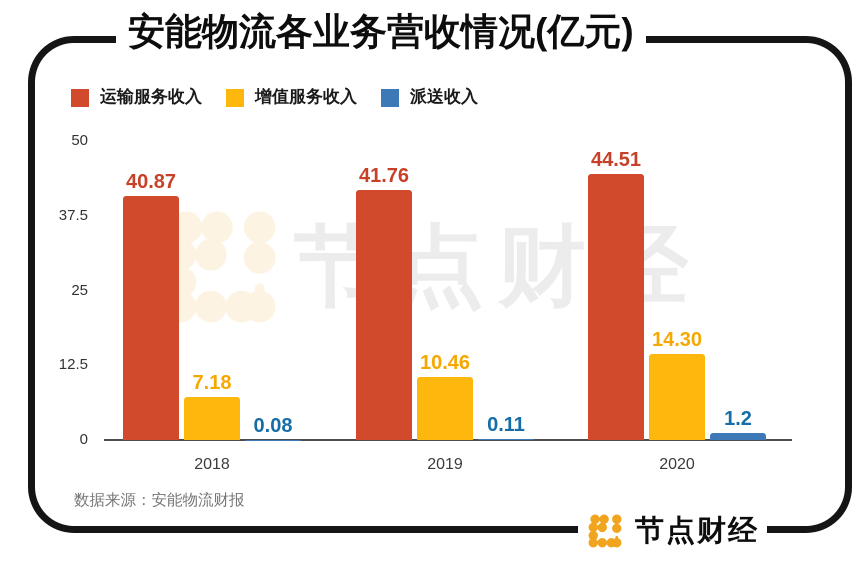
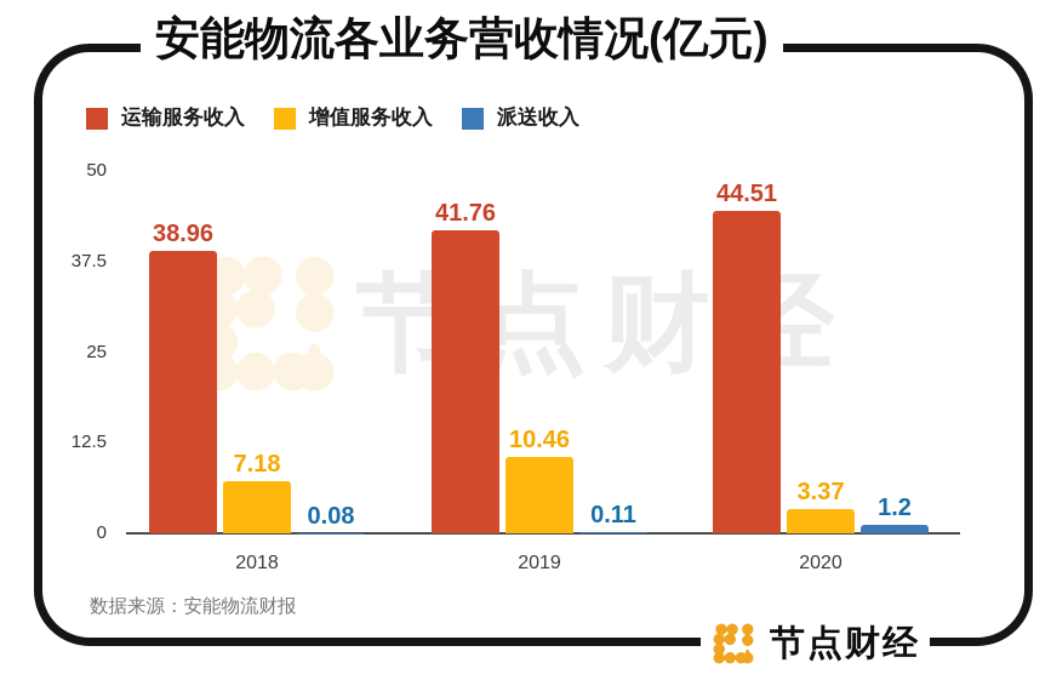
运输服务收入/2018: 40.87 -> 38.96
增值服务收入/2020: 14.30 -> 3.37
